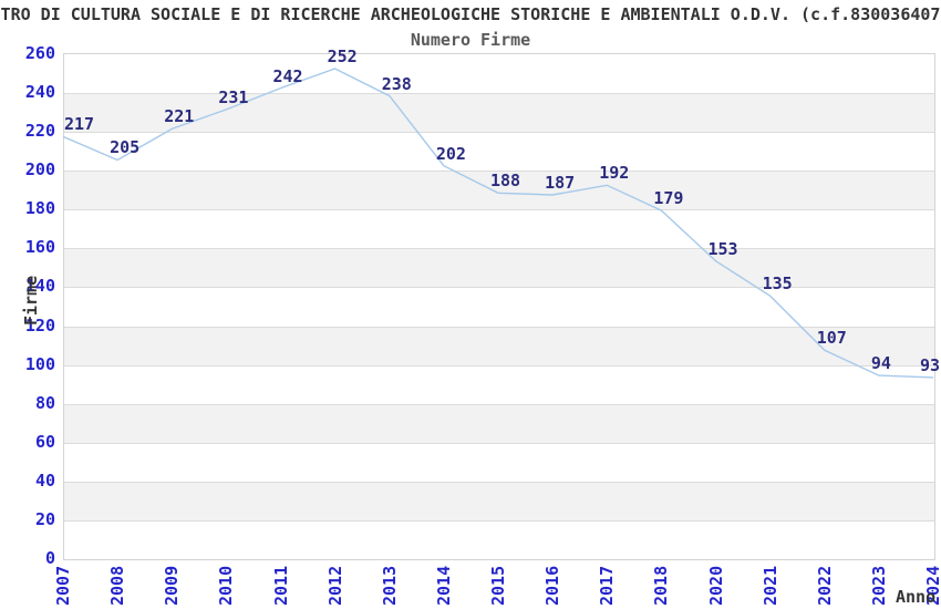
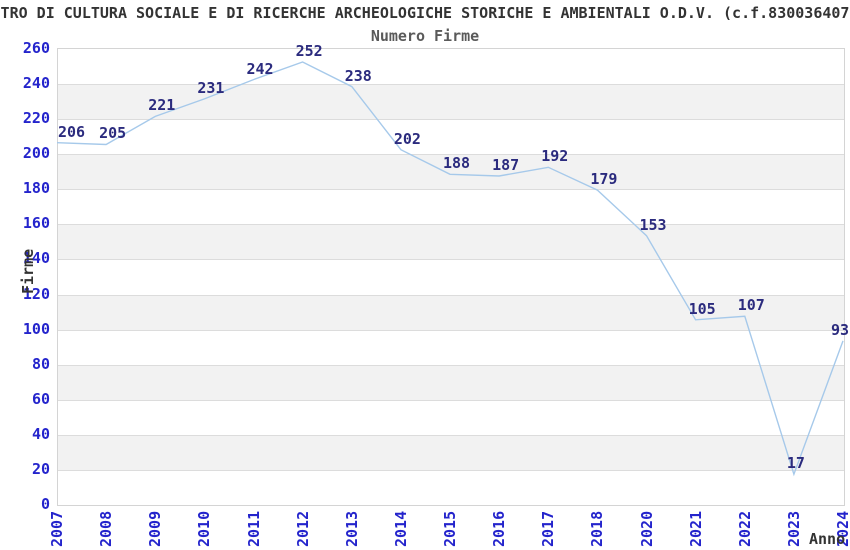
2007: 217 -> 206
2021: 135 -> 105
2023: 94 -> 17
